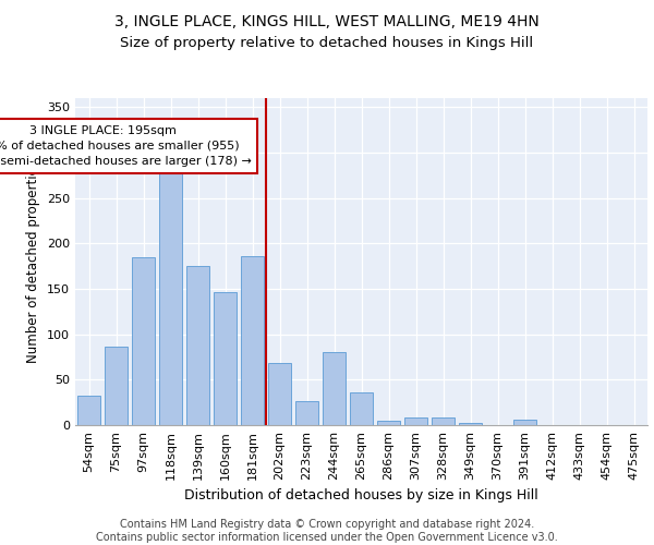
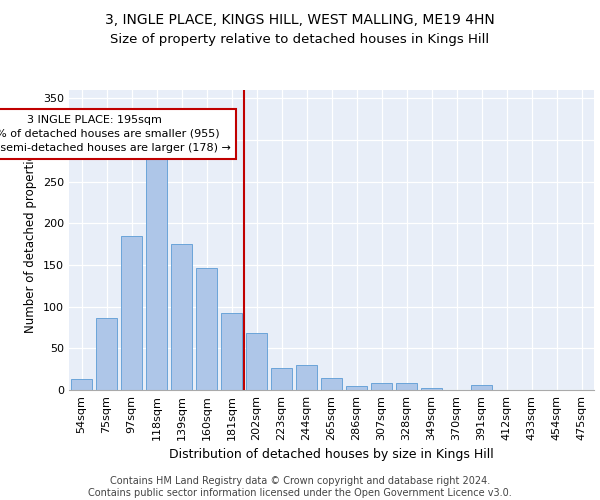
54sqm: 32 -> 13
181sqm: 186 -> 93
244sqm: 80 -> 30
265sqm: 36 -> 14
